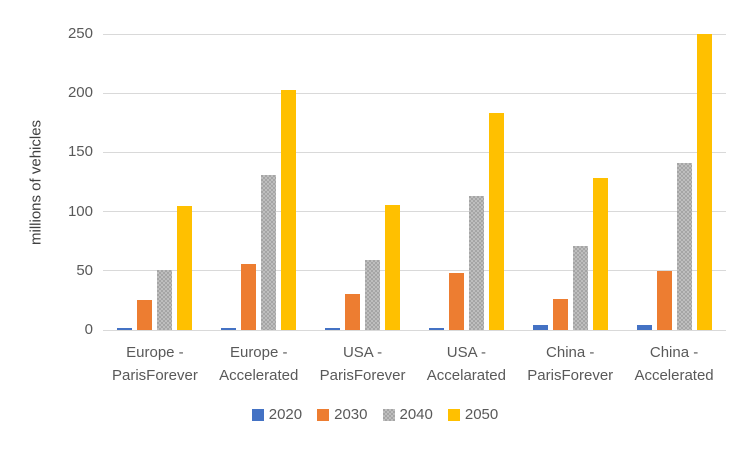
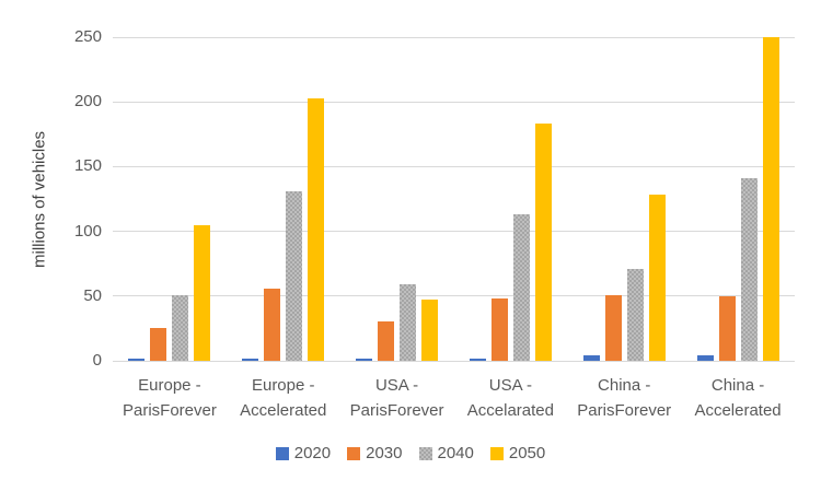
2050/USA - ParisForever: 106 -> 47
2030/China - ParisForever: 26 -> 51
